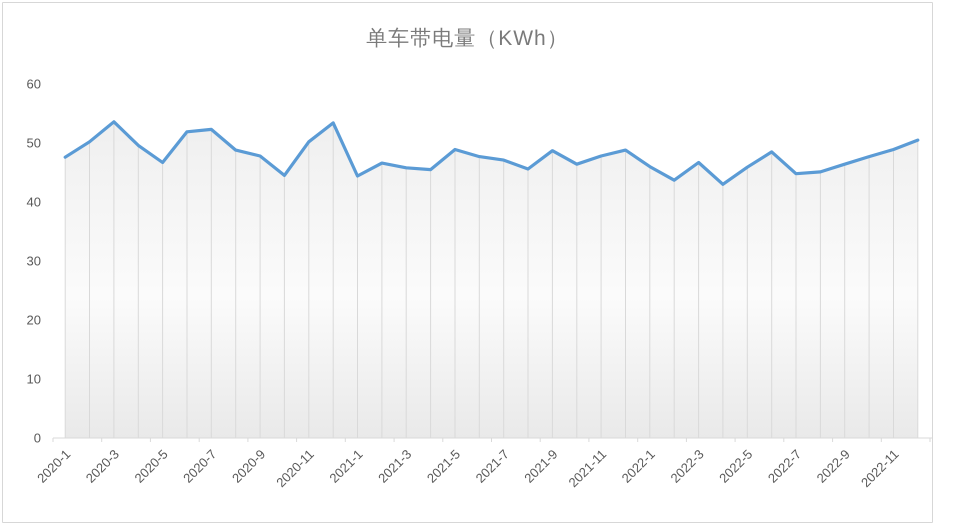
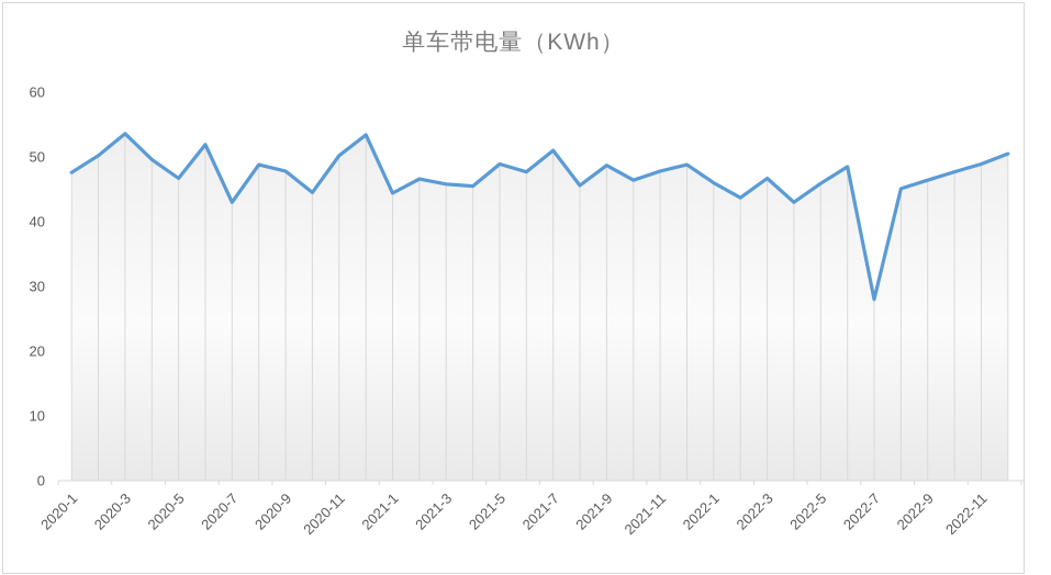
2020-7: 52 -> 43
2021-7: 47 -> 51
2022-7: 45 -> 28
